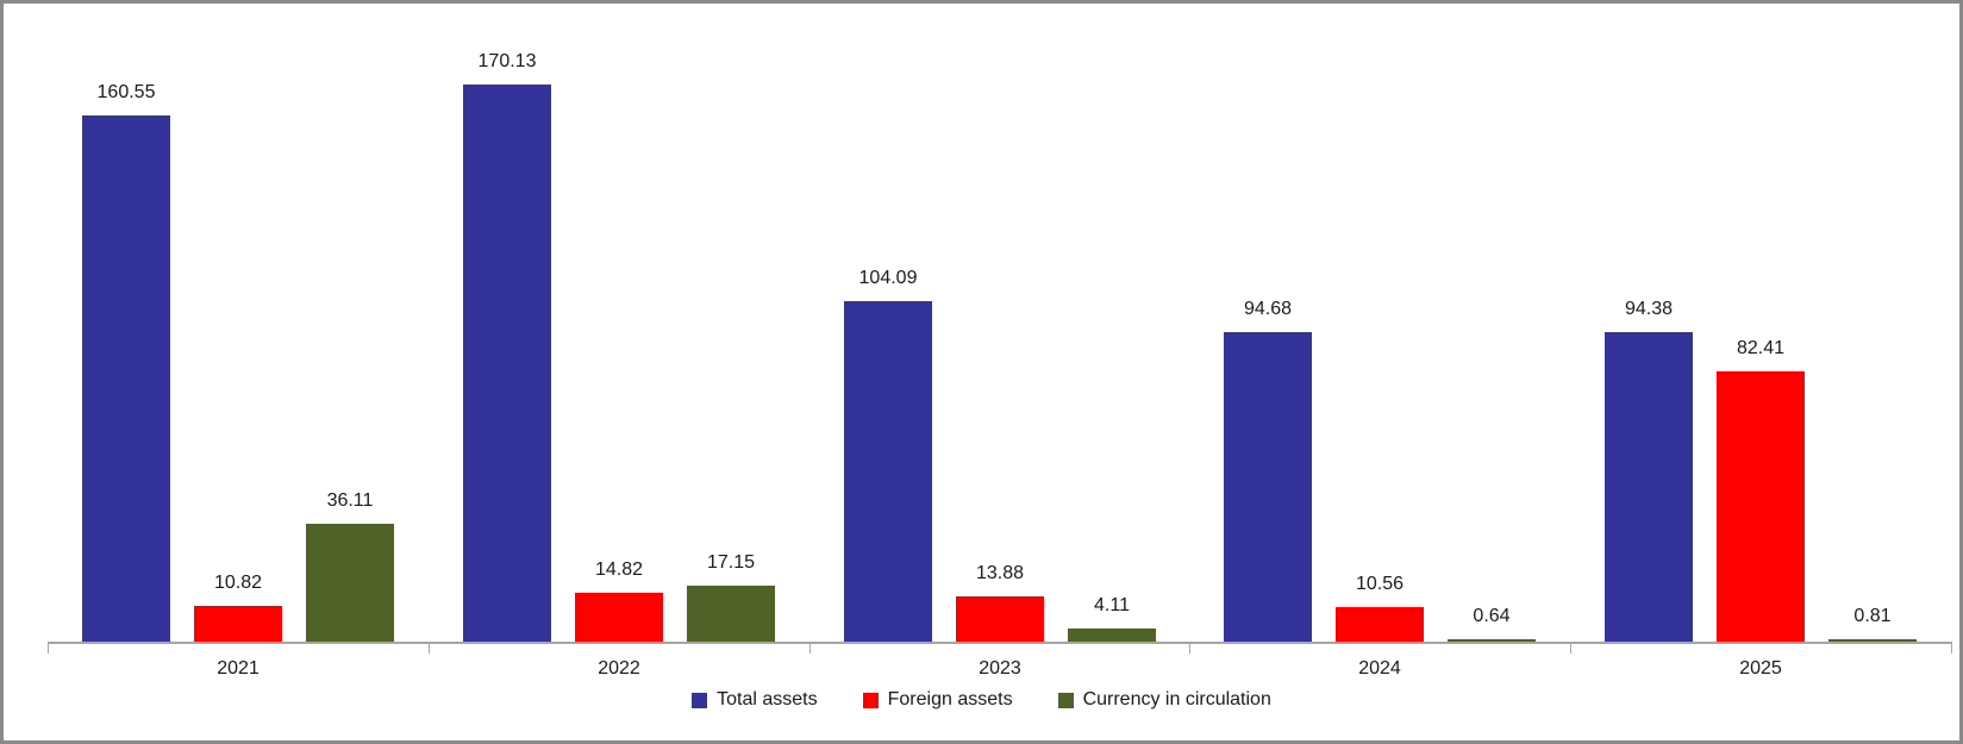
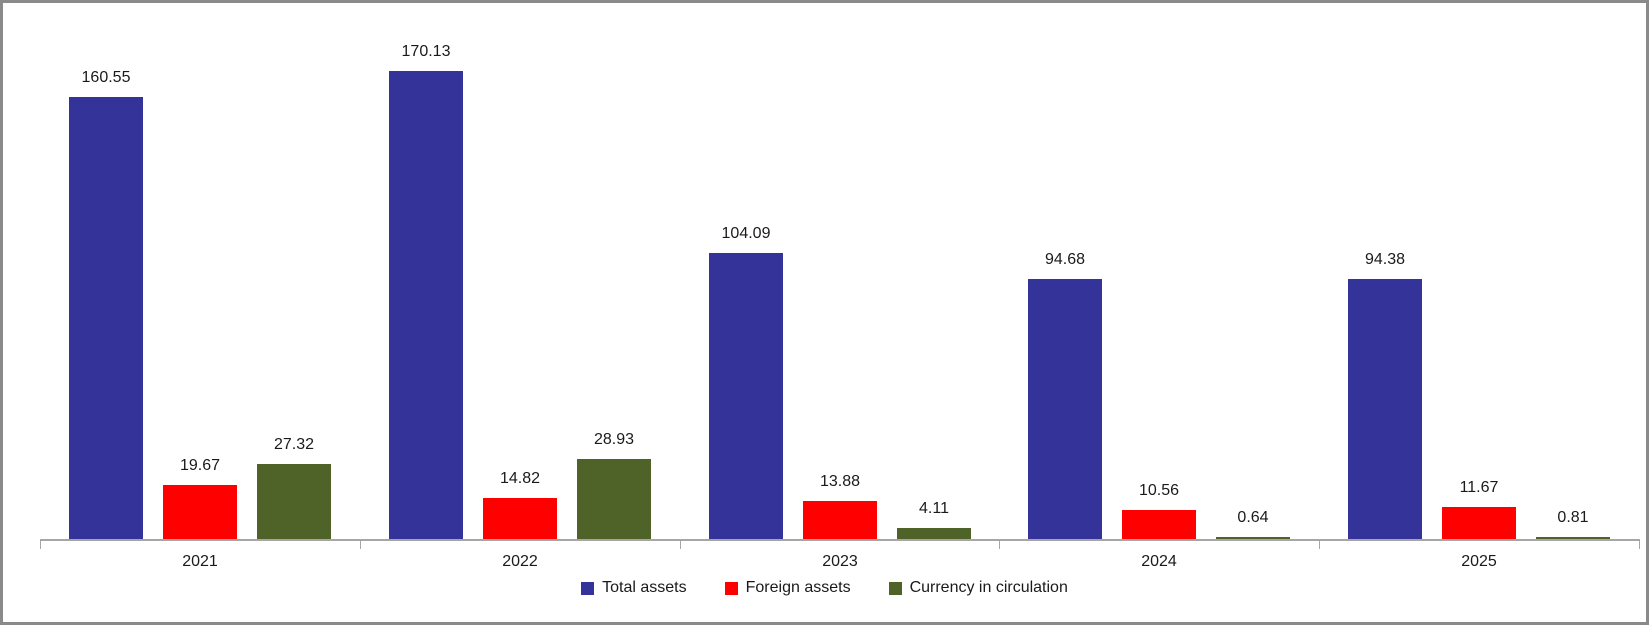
Foreign assets/2021: 10.82 -> 19.67
Currency in circulation/2021: 36.11 -> 27.32
Currency in circulation/2022: 17.15 -> 28.93
Foreign assets/2025: 82.41 -> 11.67
